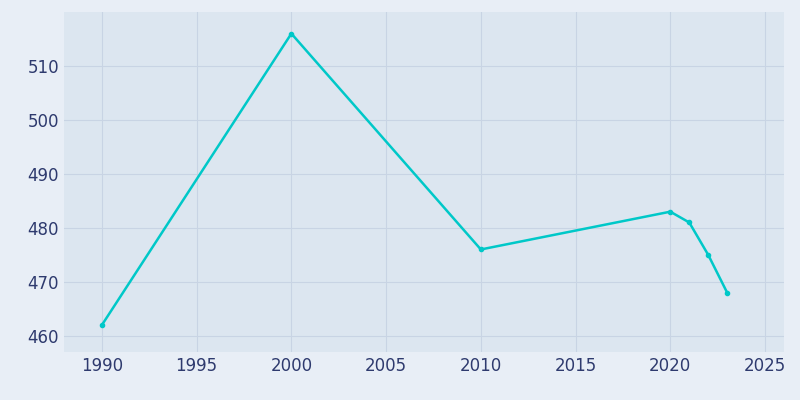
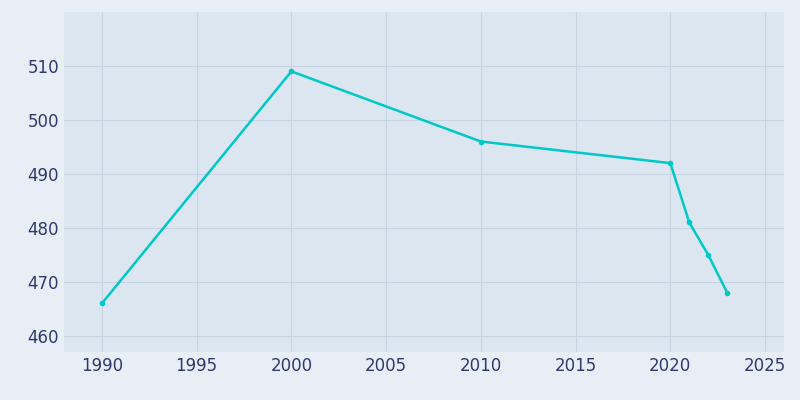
1990: 462 -> 466
2000: 516 -> 509
2010: 476 -> 496
2020: 483 -> 492
